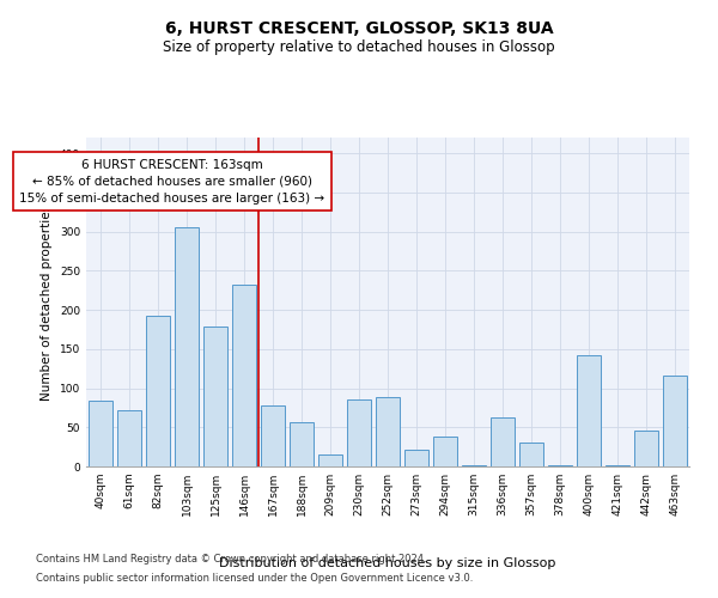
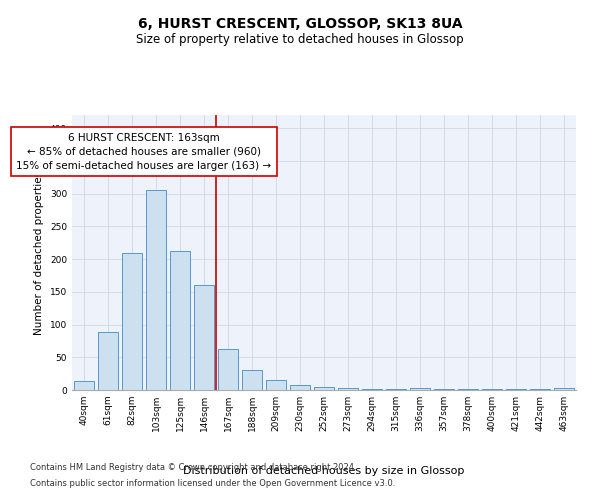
40sqm: 84 -> 14
61sqm: 72 -> 88
82sqm: 192 -> 210
125sqm: 178 -> 212
146sqm: 232 -> 160
167sqm: 78 -> 63
188sqm: 56 -> 30
230sqm: 86 -> 8
252sqm: 88 -> 5
273sqm: 22 -> 3
294sqm: 38 -> 2
336sqm: 62 -> 3
357sqm: 30 -> 2
400sqm: 142 -> 2
442sqm: 46 -> 2
463sqm: 116 -> 3
